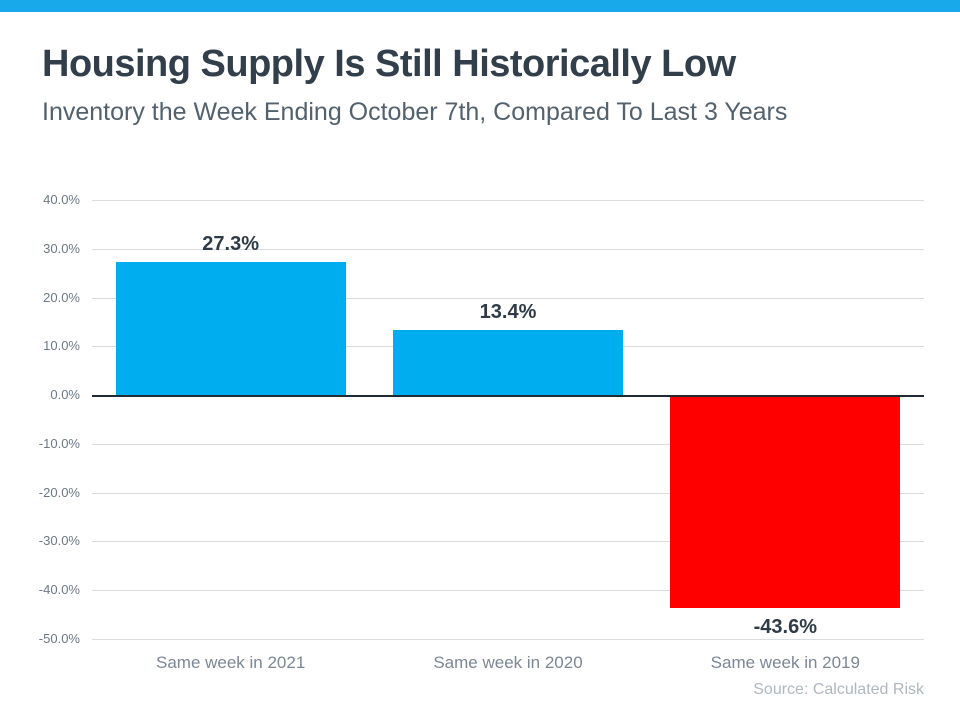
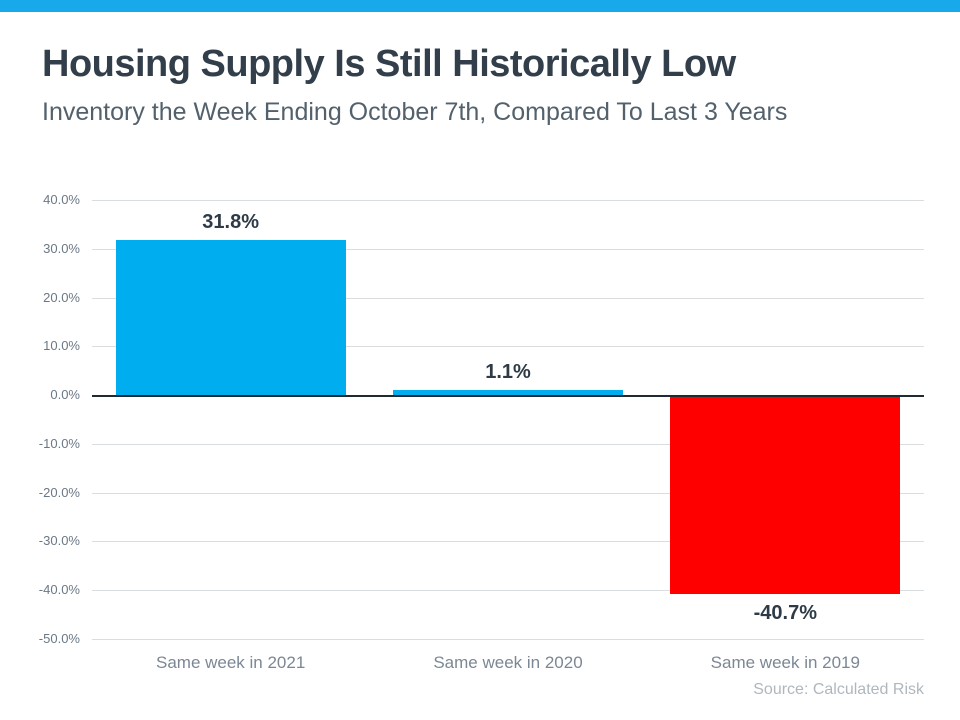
Same week in 2021: 27.3% -> 31.8%
Same week in 2020: 13.4% -> 1.1%
Same week in 2019: -43.6% -> -40.7%
